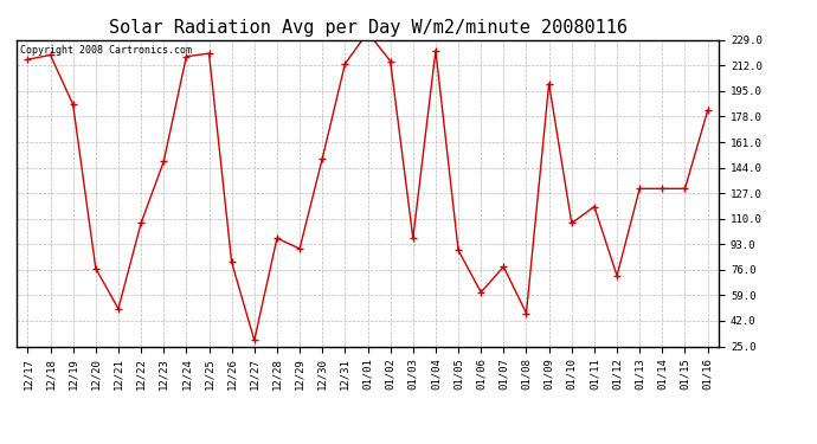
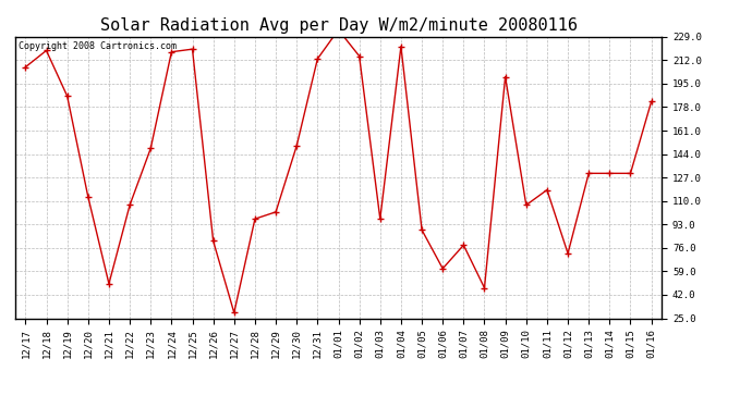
12/17: 216 -> 207
12/20: 77 -> 113
12/29: 90 -> 102
